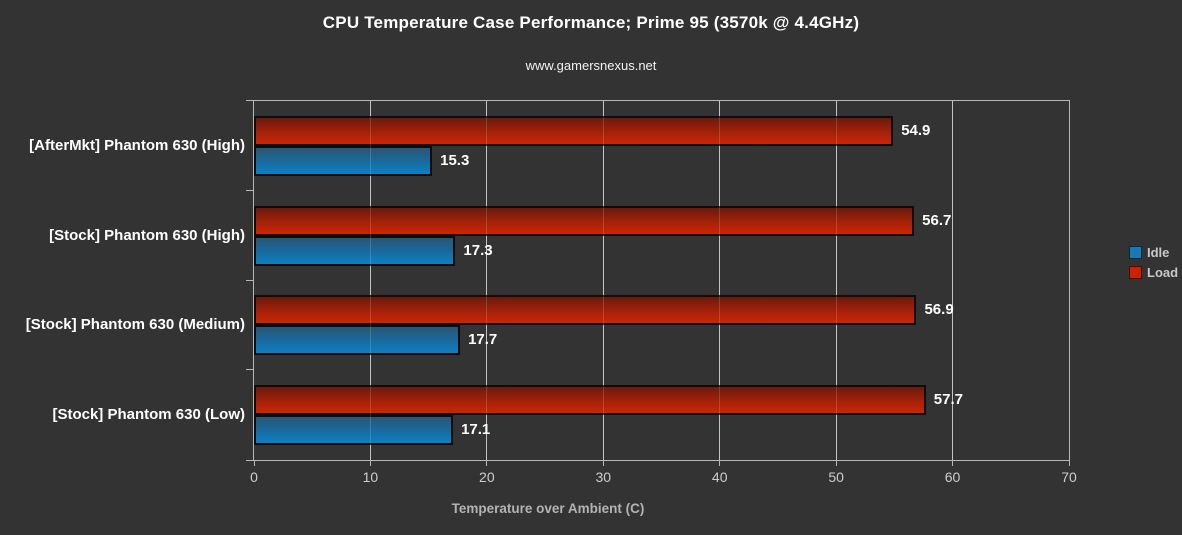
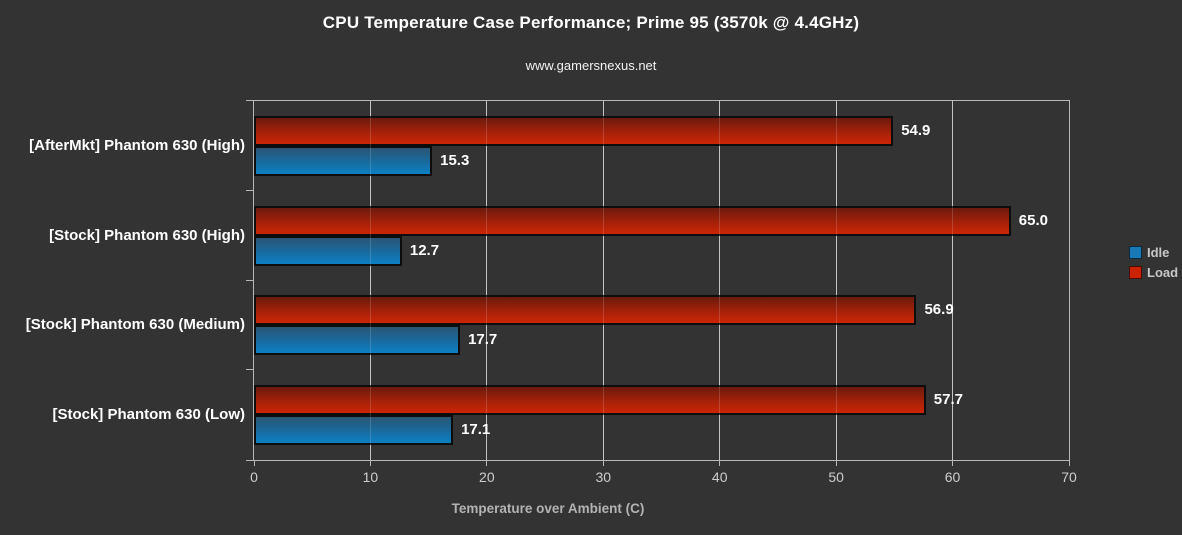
Load/[Stock] Phantom 630 (High): 56.7 -> 65.0
Idle/[Stock] Phantom 630 (High): 17.3 -> 12.7
